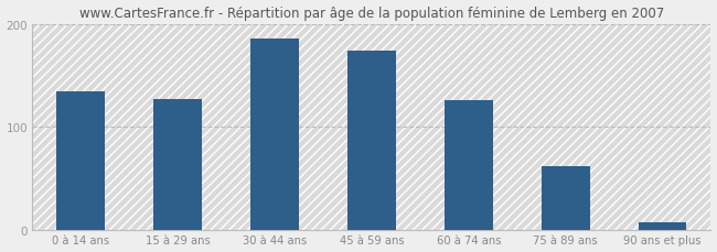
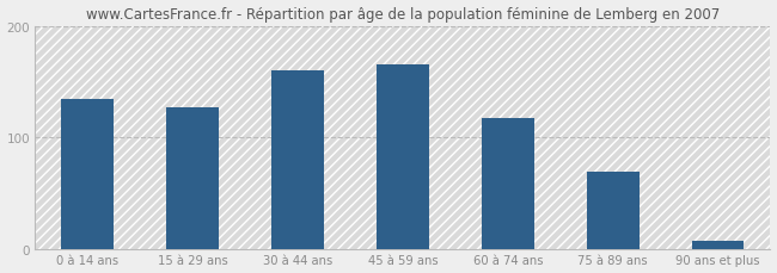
30 à 44 ans: 186 -> 160
45 à 59 ans: 174 -> 165
60 à 74 ans: 126 -> 117
75 à 89 ans: 62 -> 70
